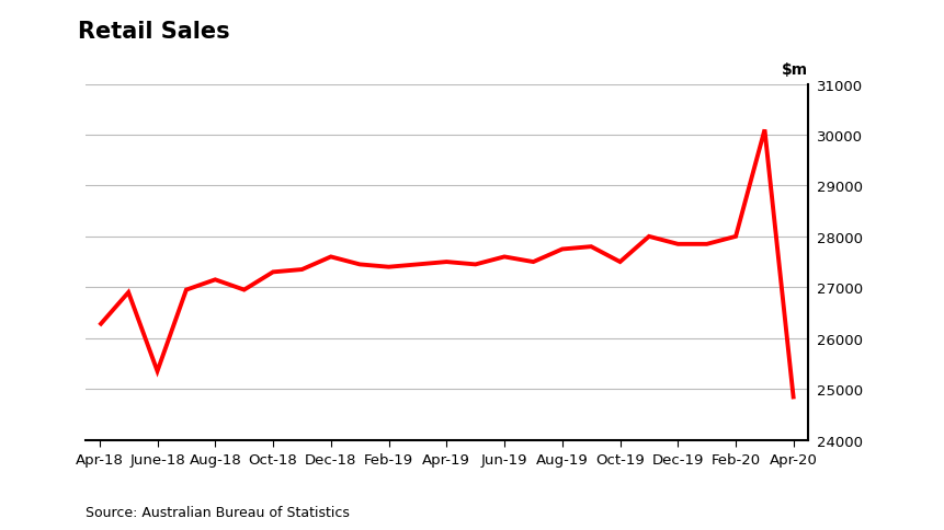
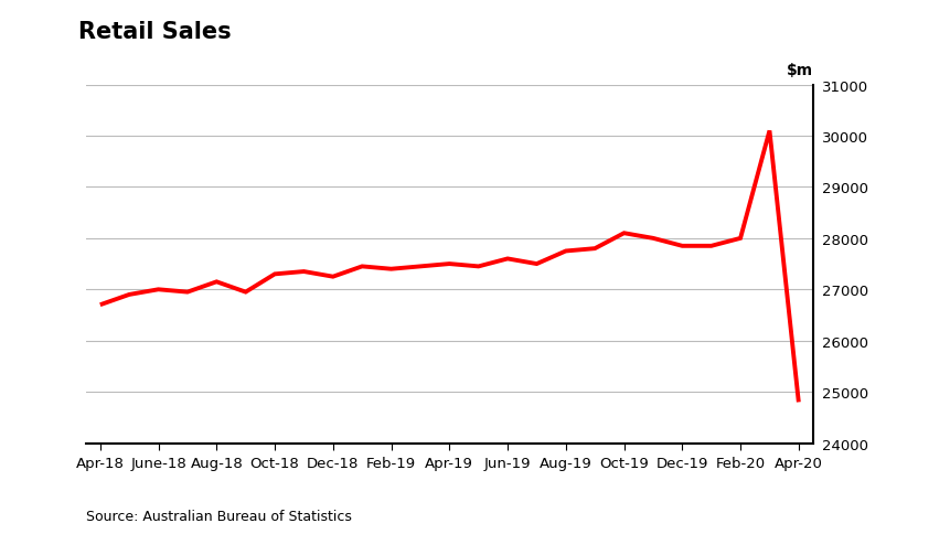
Apr-18: 26250 -> 26700
June-18: 25350 -> 27000
Dec-18: 27600 -> 27250
Oct-19: 27500 -> 28100
